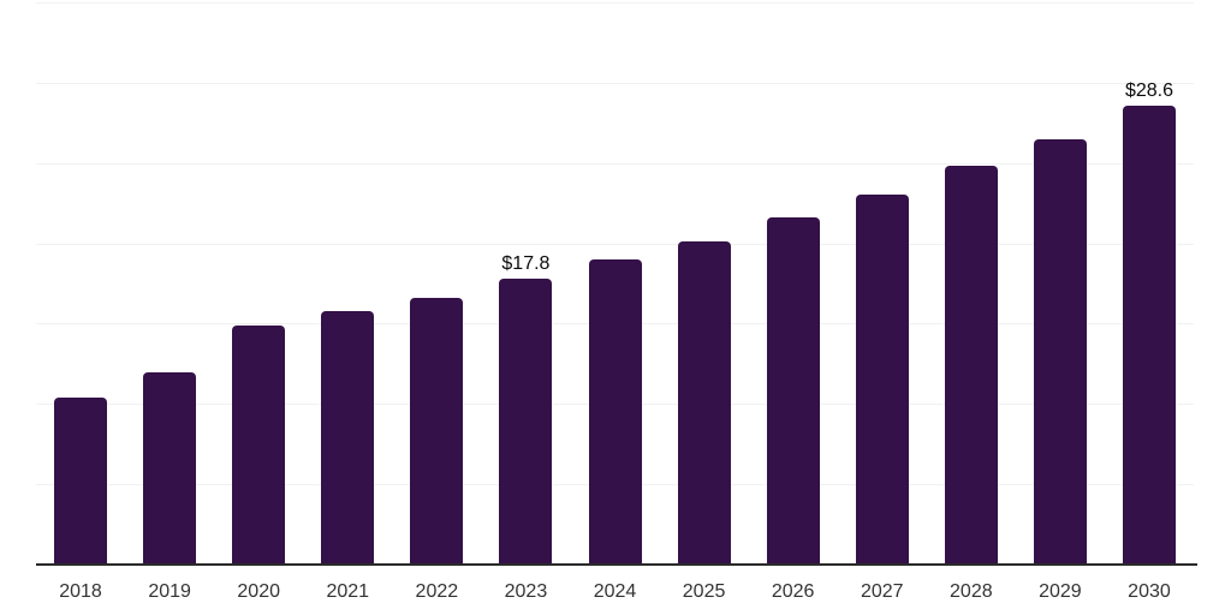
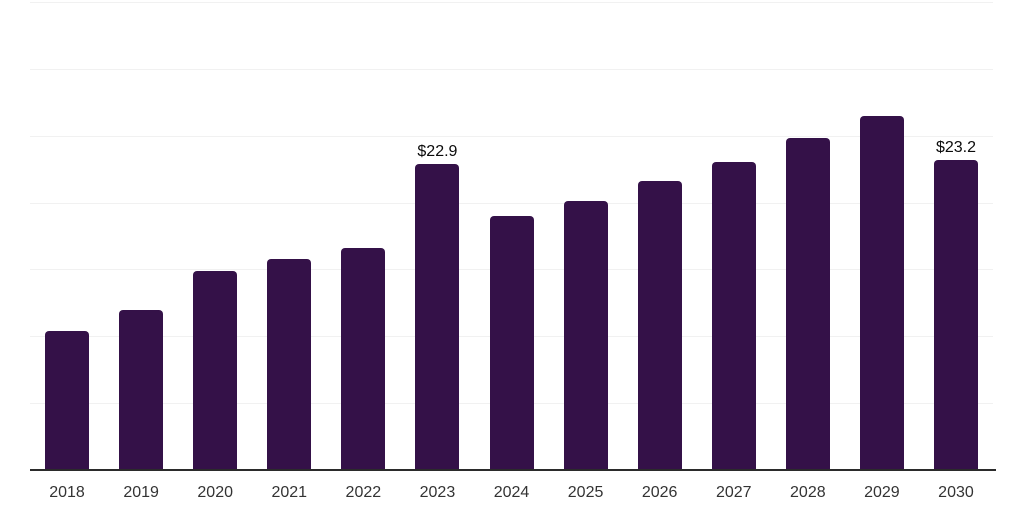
2023: $17.8 -> $22.9
2030: $28.6 -> $23.2
